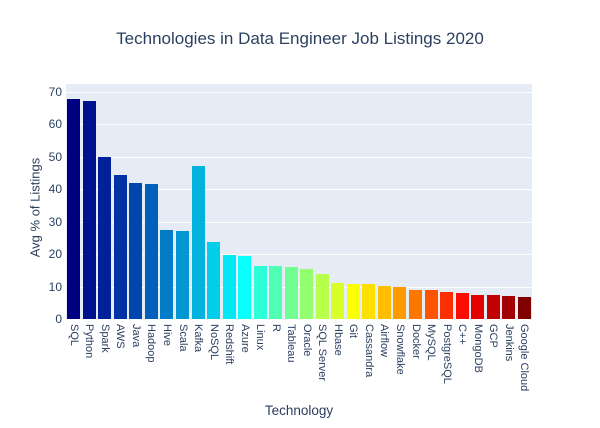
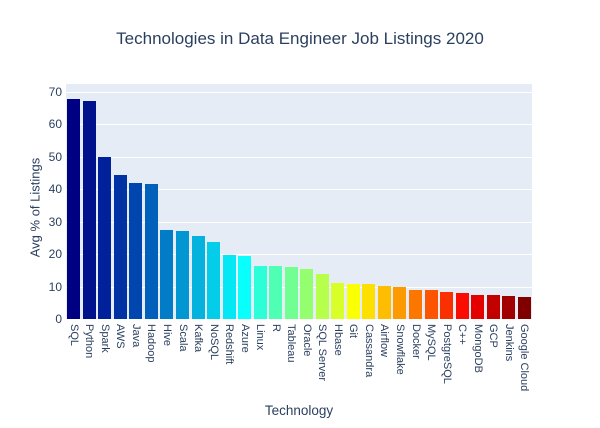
Kafka: 47 -> 26
